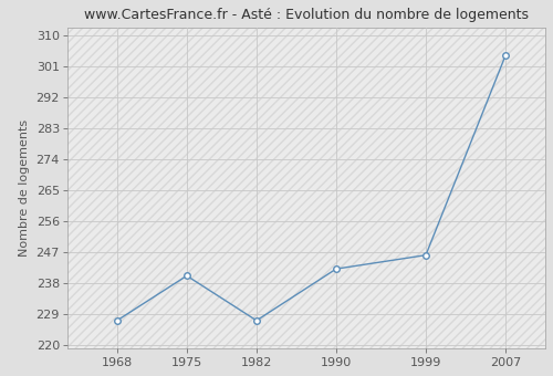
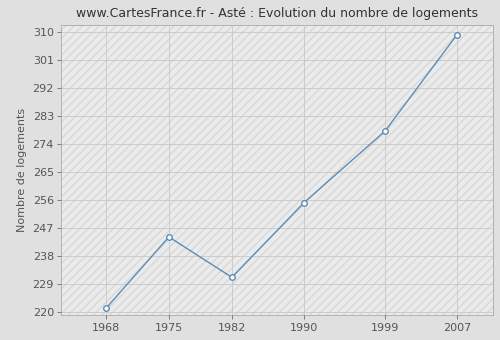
1968: 227 -> 221
1975: 240 -> 244
1982: 227 -> 231
1990: 242 -> 255
1999: 246 -> 278
2007: 304 -> 309
